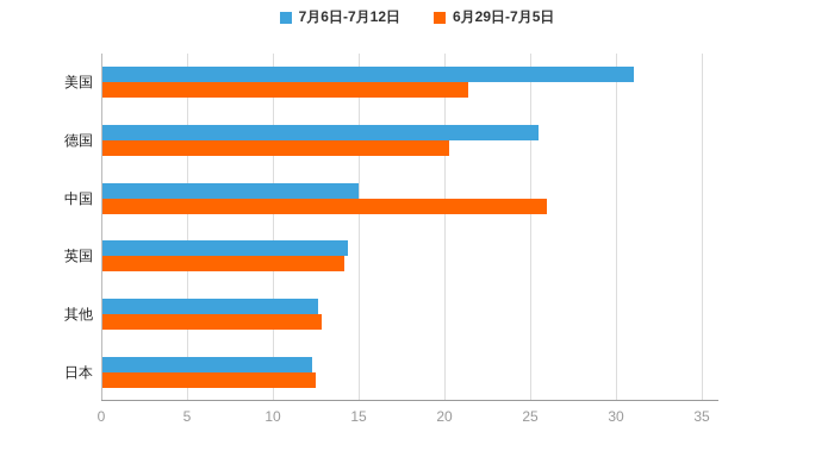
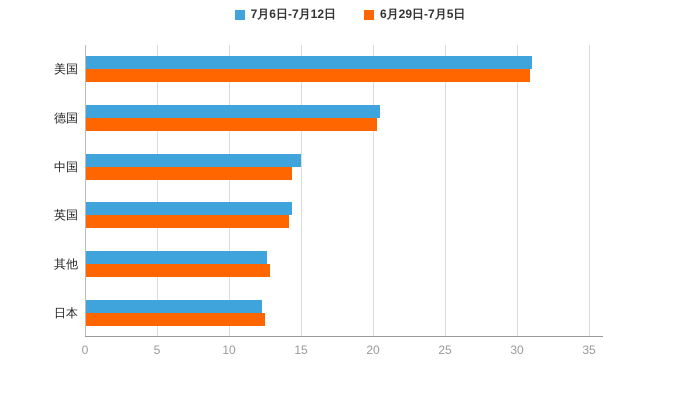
6月29日-7月5日/美国: 21.3 -> 30.8
7月6日-7月12日/德国: 25.4 -> 20.4
6月29日-7月5日/中国: 25.9 -> 14.3
